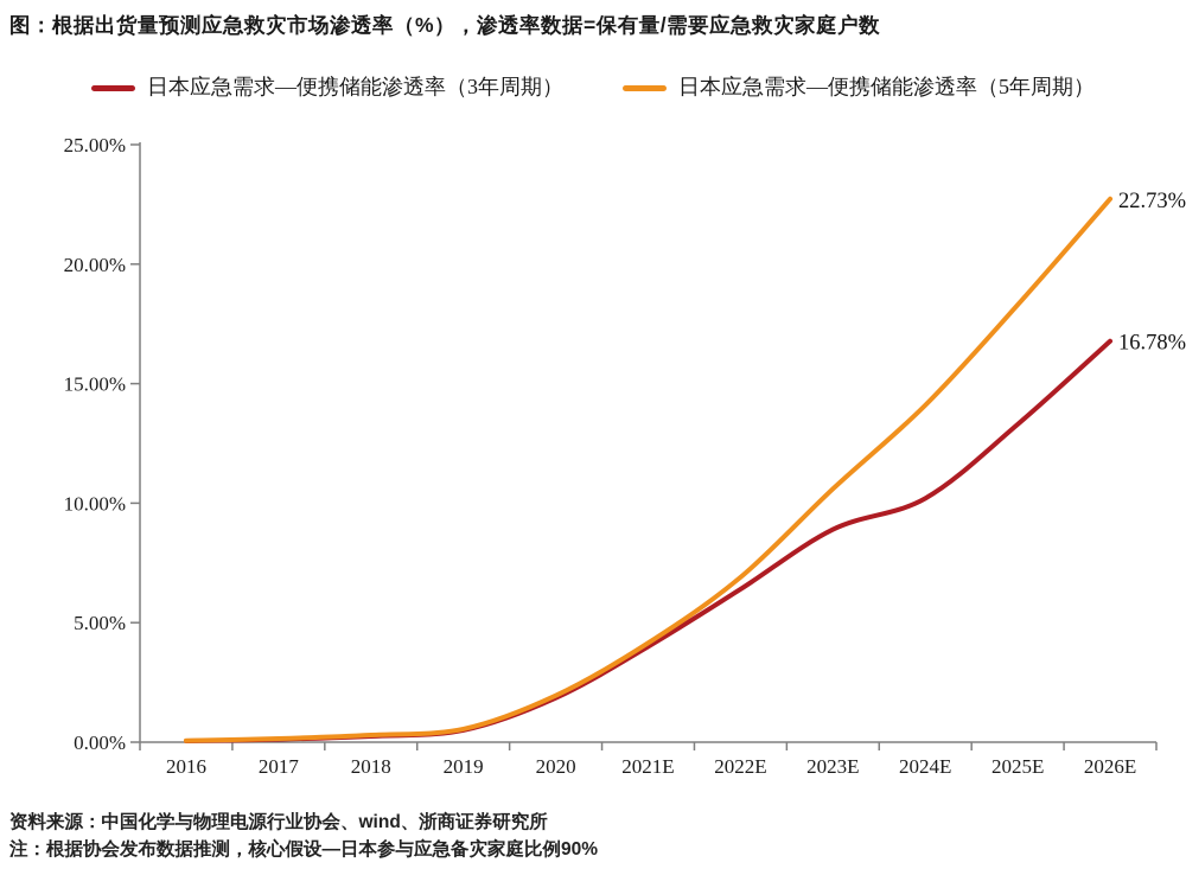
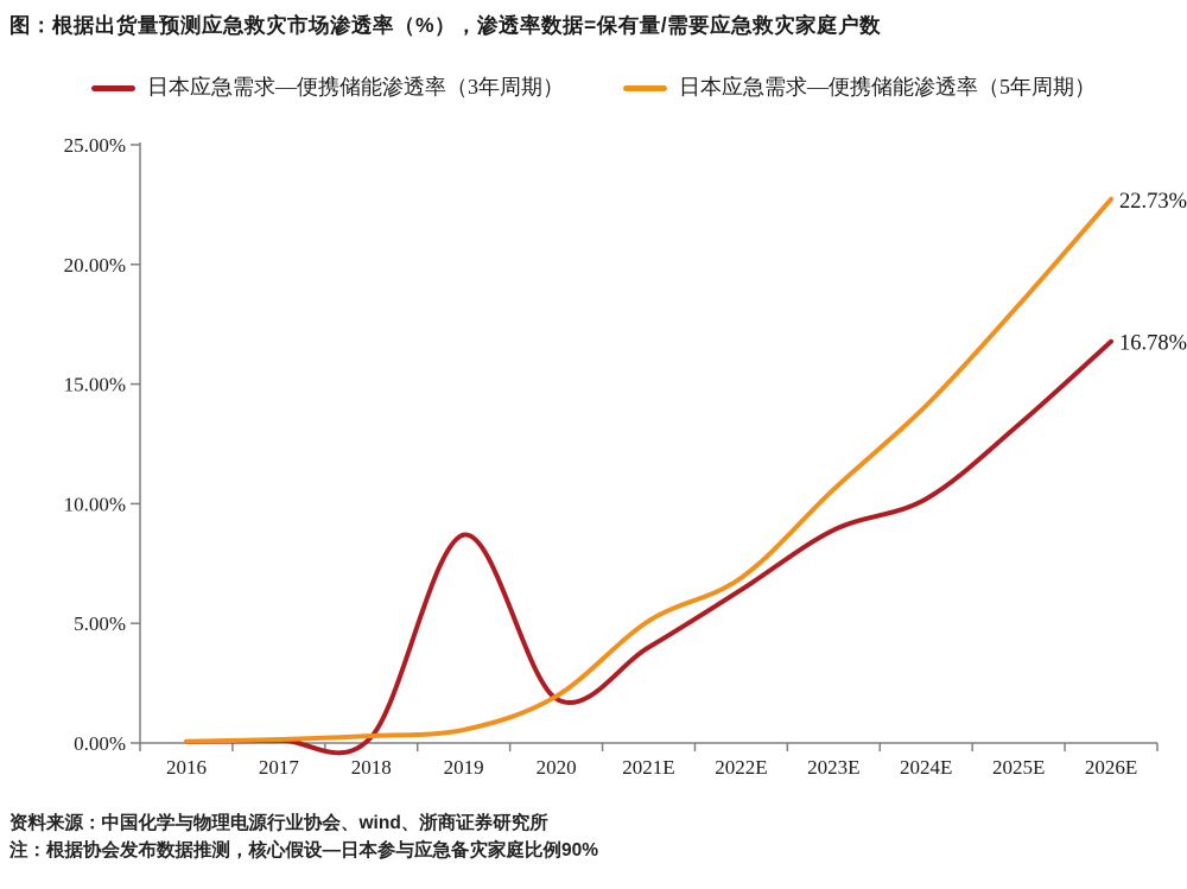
日本应急需求—便携储能渗透率（3年周期）/2019: 0.5% -> 8.7%
日本应急需求—便携储能渗透率（5年周期）/2021E: 4.2% -> 5.1%
